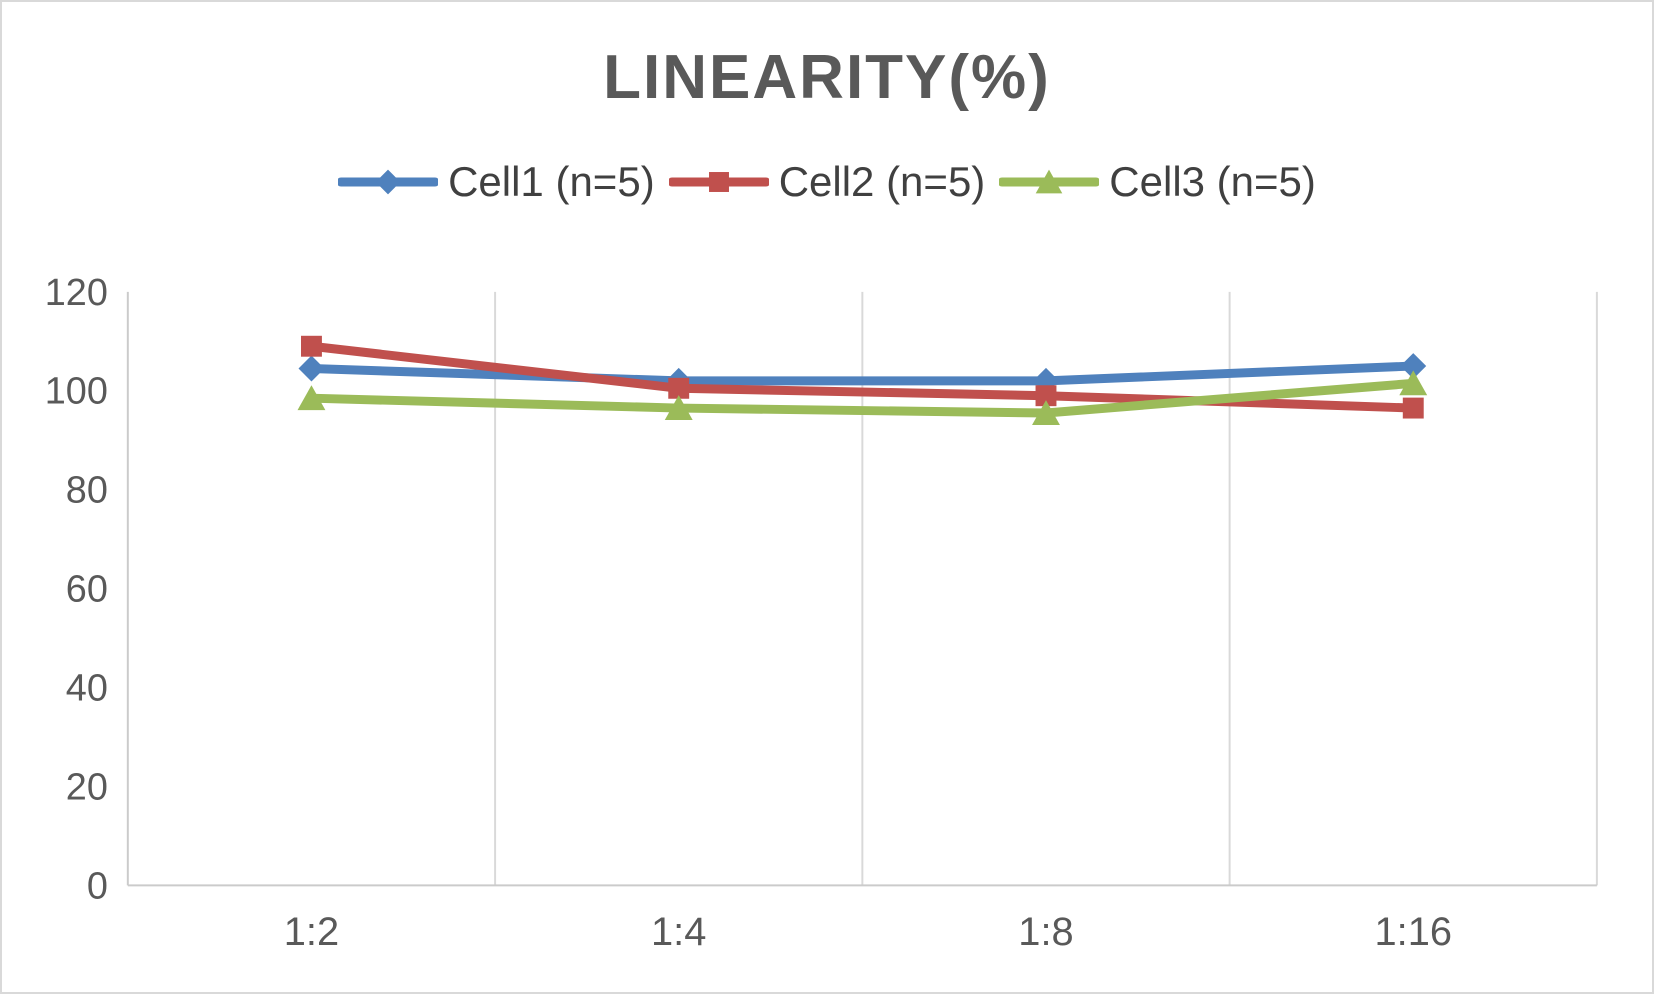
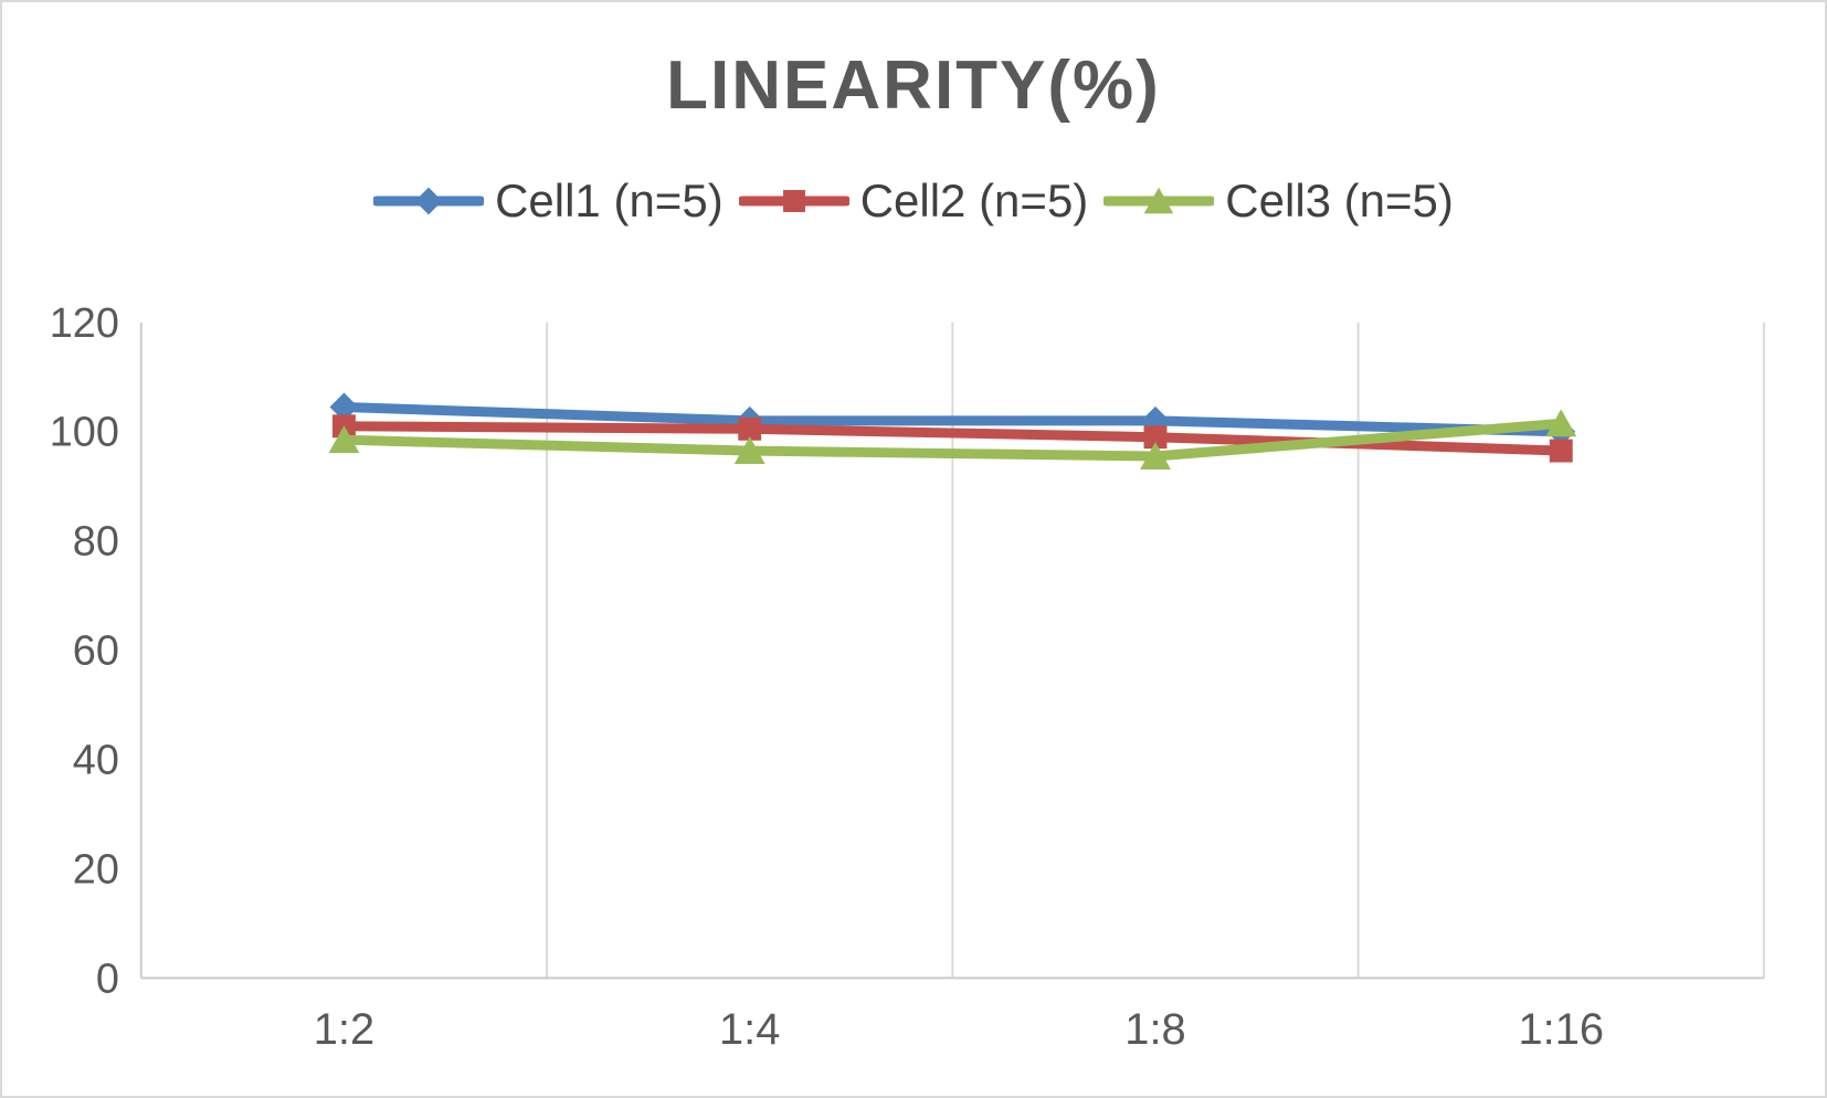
Cell2 (n=5)/1:2: 109 -> 101
Cell1 (n=5)/1:16: 105 -> 100
